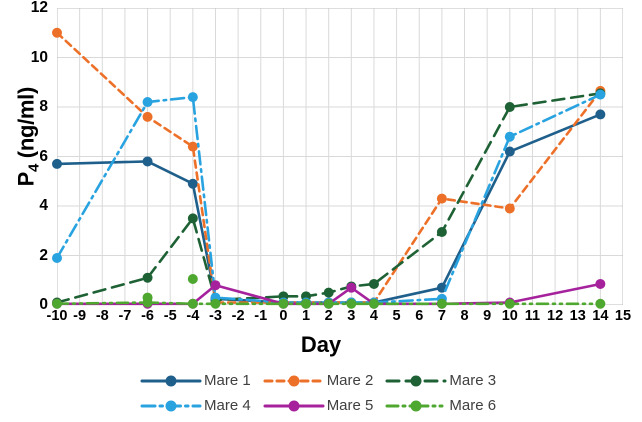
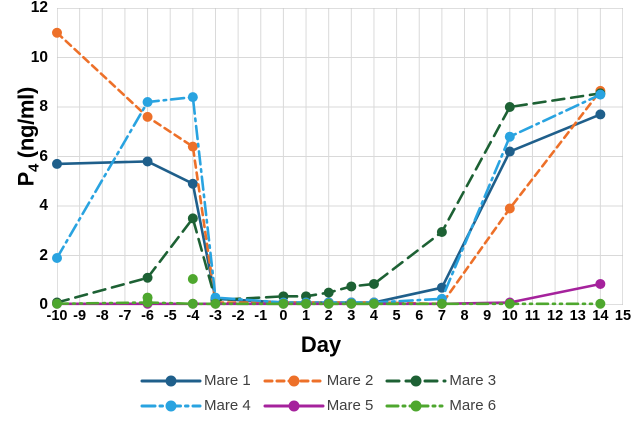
Mare 5/-3: 0.8 -> 0.1
Mare 5/3: 0.7 -> 0.1
Mare 2/7: 4.3 -> 0.1
